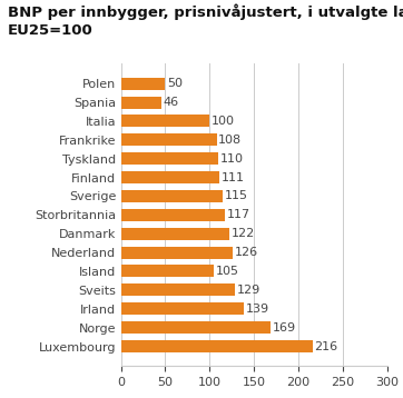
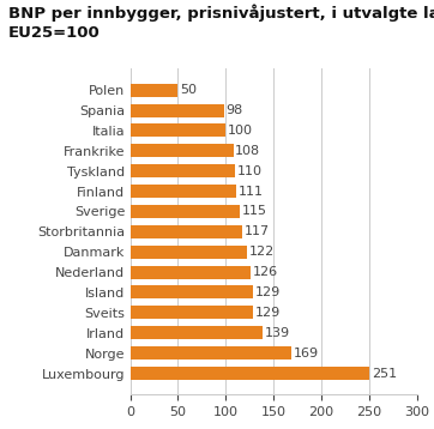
Spania: 46 -> 98
Island: 105 -> 129
Luxembourg: 216 -> 251
